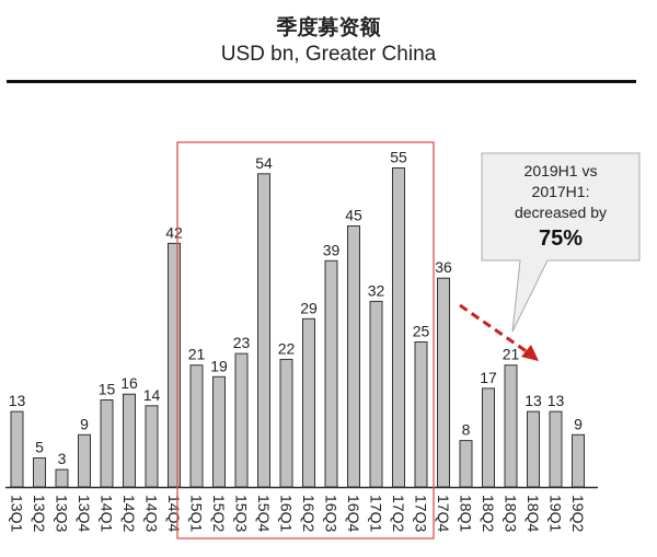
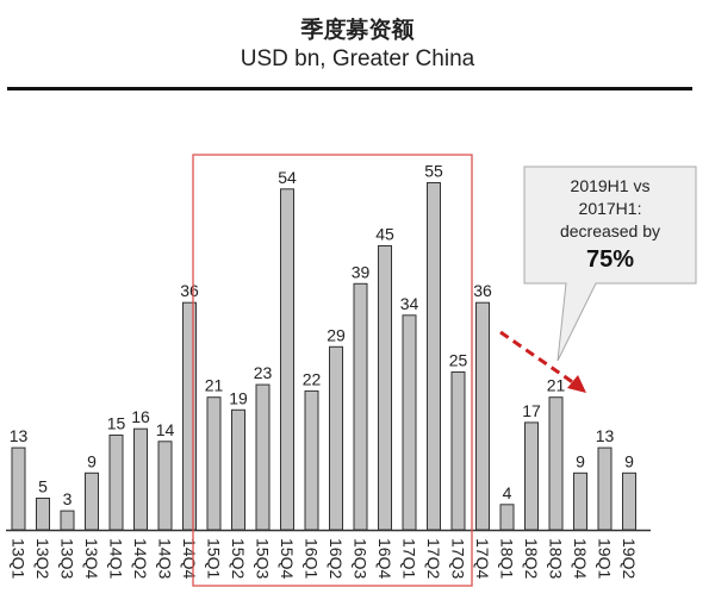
14Q4: 42 -> 36
17Q1: 32 -> 34
18Q1: 8 -> 4
18Q4: 13 -> 9
